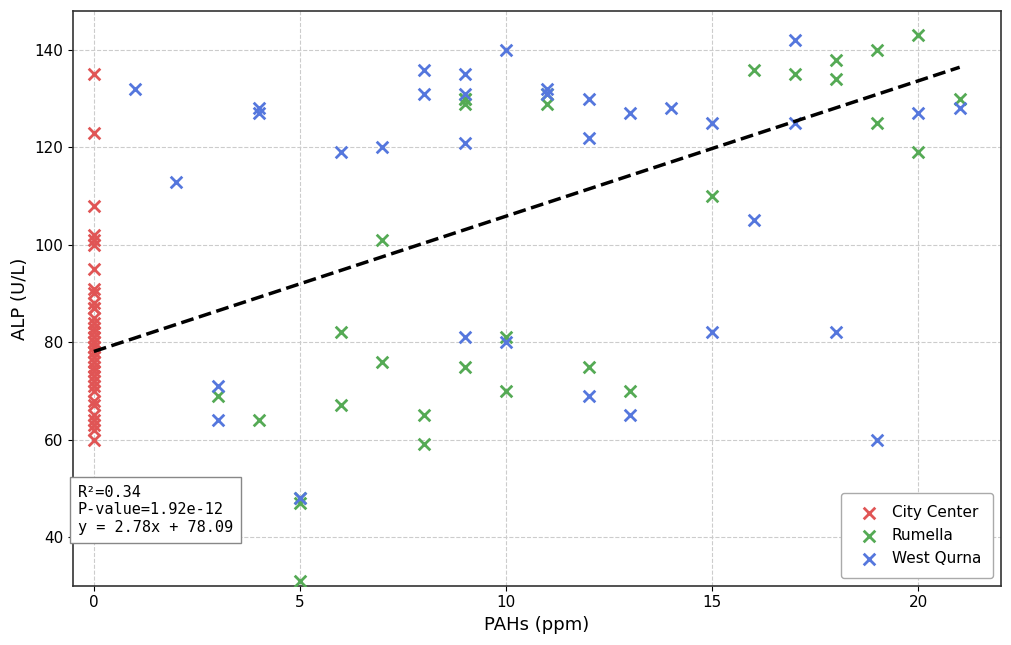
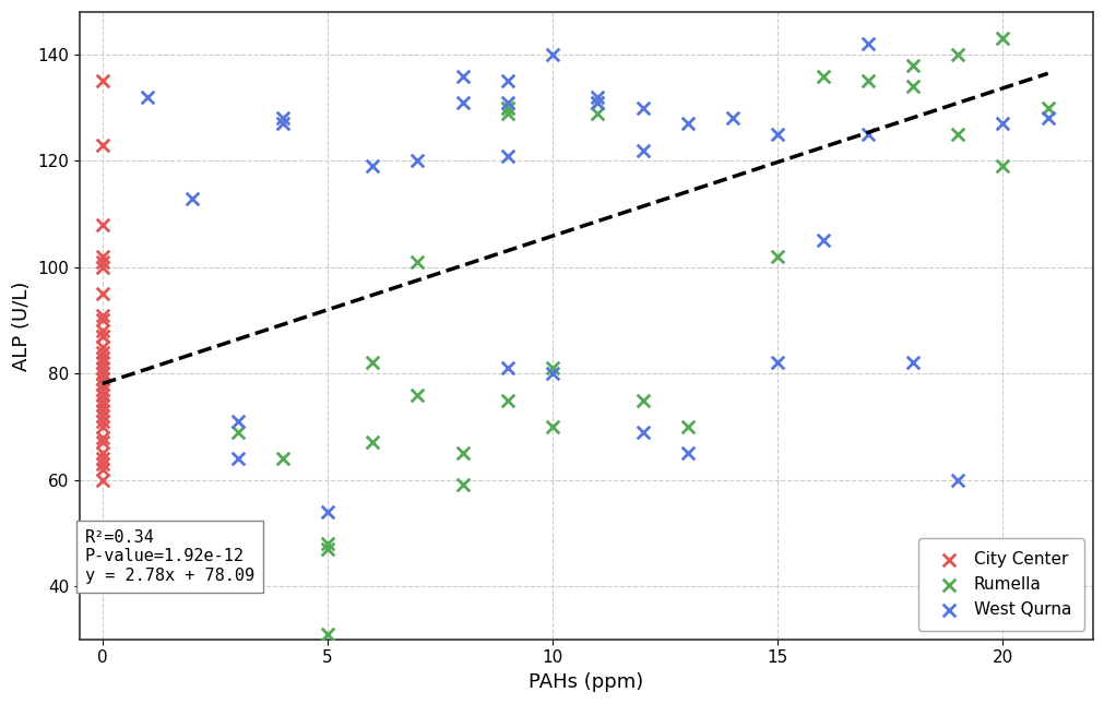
West Qurna/5: 48 -> 54
Rumella/15: 110 -> 102
